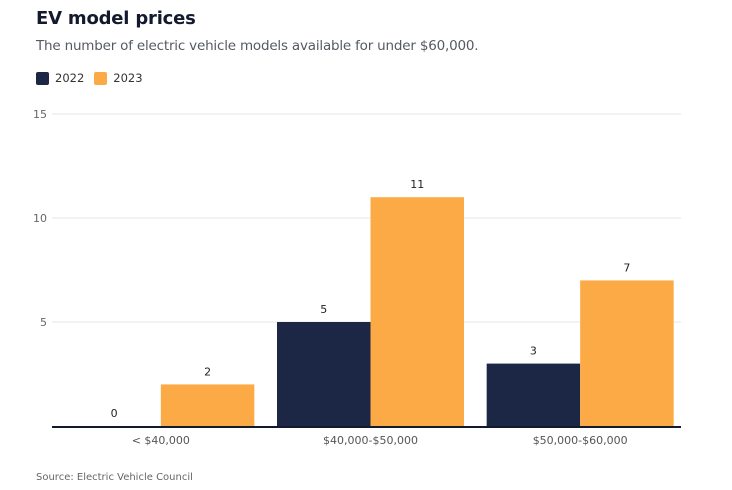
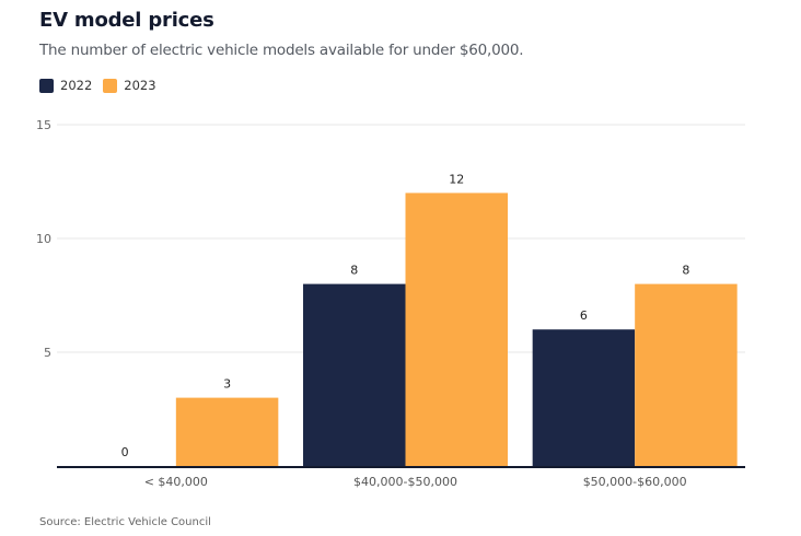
2023/< $40,000: 2 -> 3
2022/$40,000-$50,000: 5 -> 8
2023/$40,000-$50,000: 11 -> 12
2022/$50,000-$60,000: 3 -> 6
2023/$50,000-$60,000: 7 -> 8
